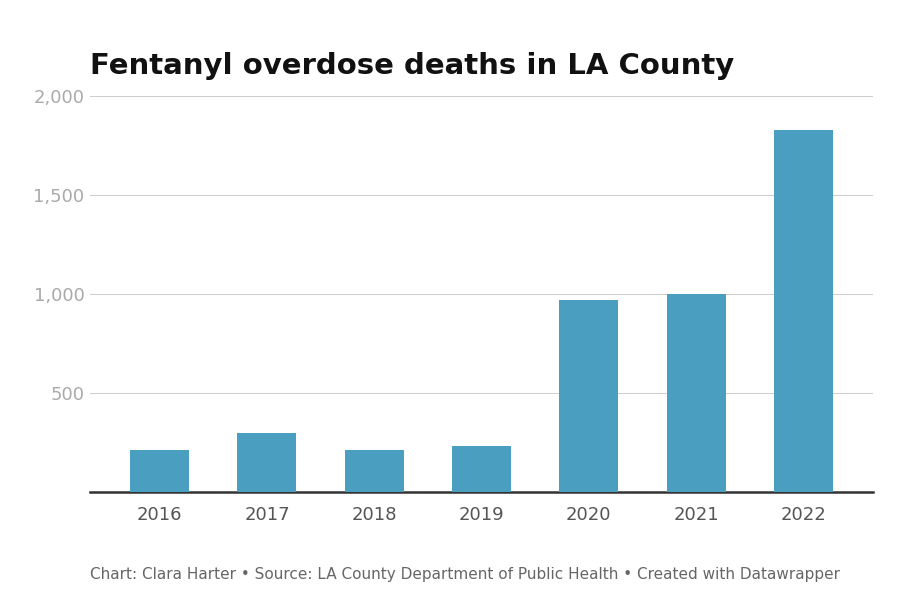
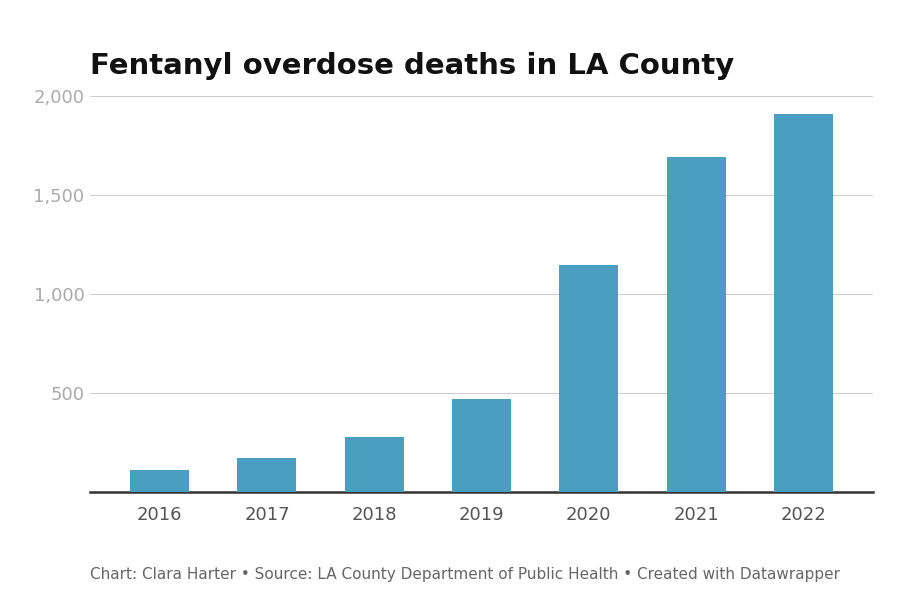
2016: 210 -> 110
2017: 300 -> 170
2018: 210 -> 280
2019: 230 -> 470
2020: 970 -> 1,140
2021: 1,000 -> 1,690
2022: 1,830 -> 1,910
